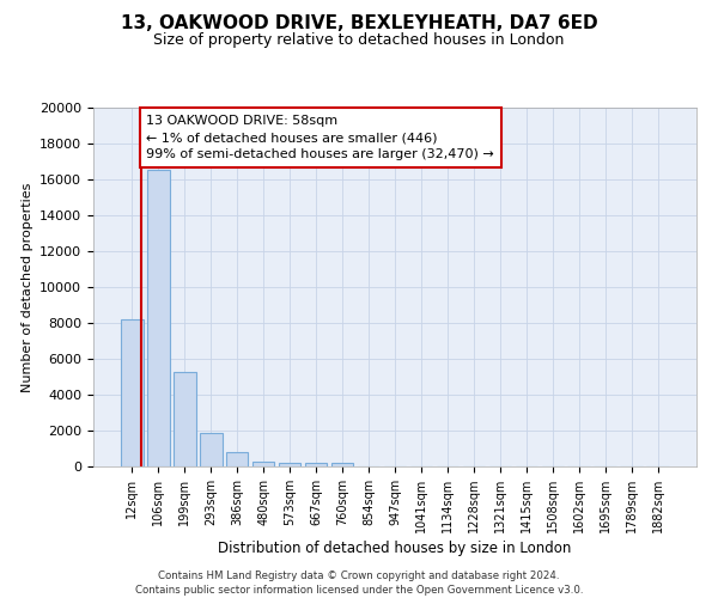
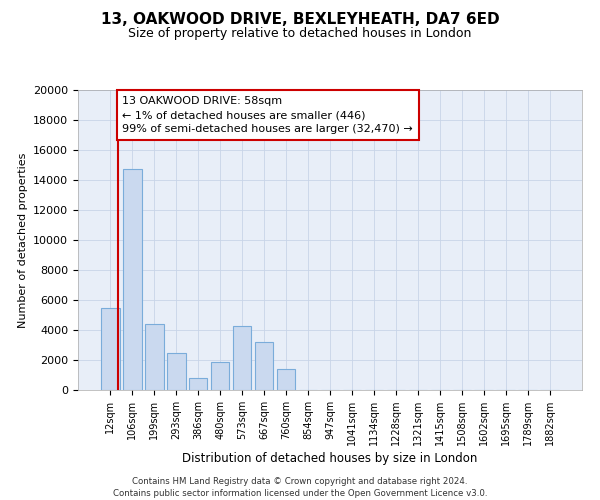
12sqm: 8200 -> 5500
106sqm: 16500 -> 14700
199sqm: 5300 -> 4400
293sqm: 1800 -> 2500
480sqm: 300 -> 1900
573sqm: 200 -> 4300
667sqm: 200 -> 3200
760sqm: 200 -> 1400
